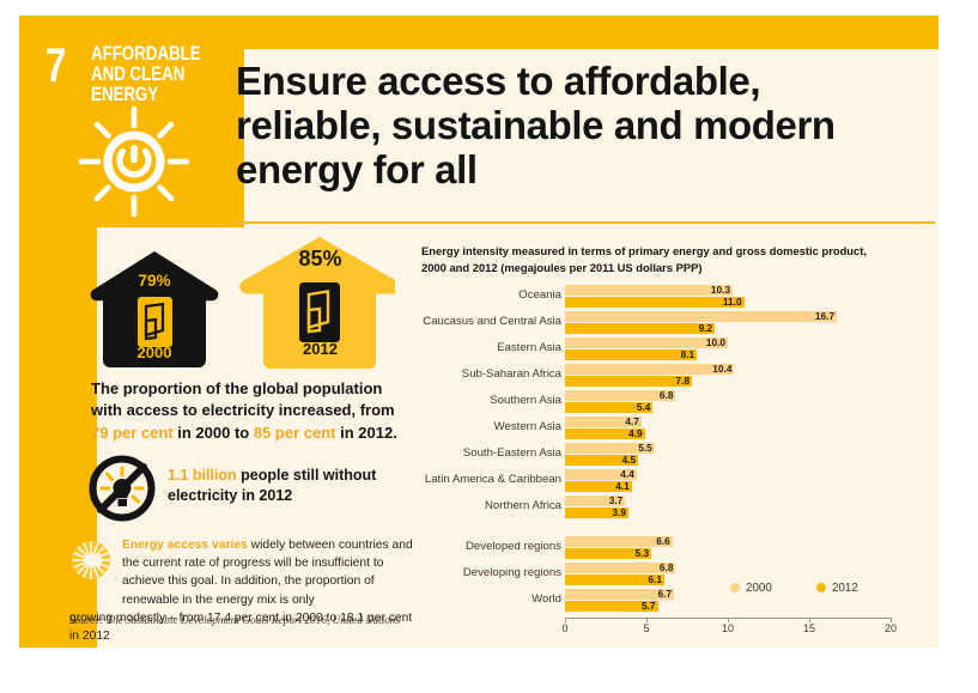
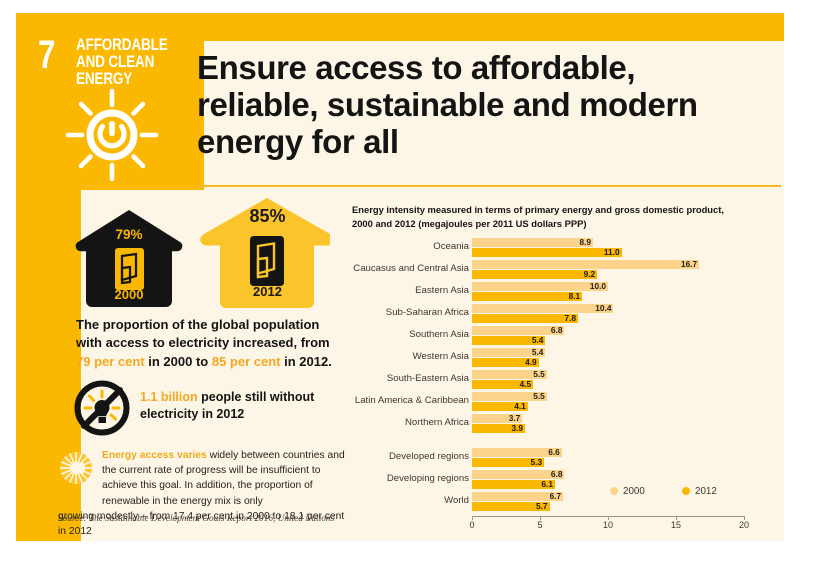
2000/Oceania: 10.3 -> 8.9
2000/Western Asia: 4.7 -> 5.4
2000/Latin America & Caribbean: 4.4 -> 5.5
